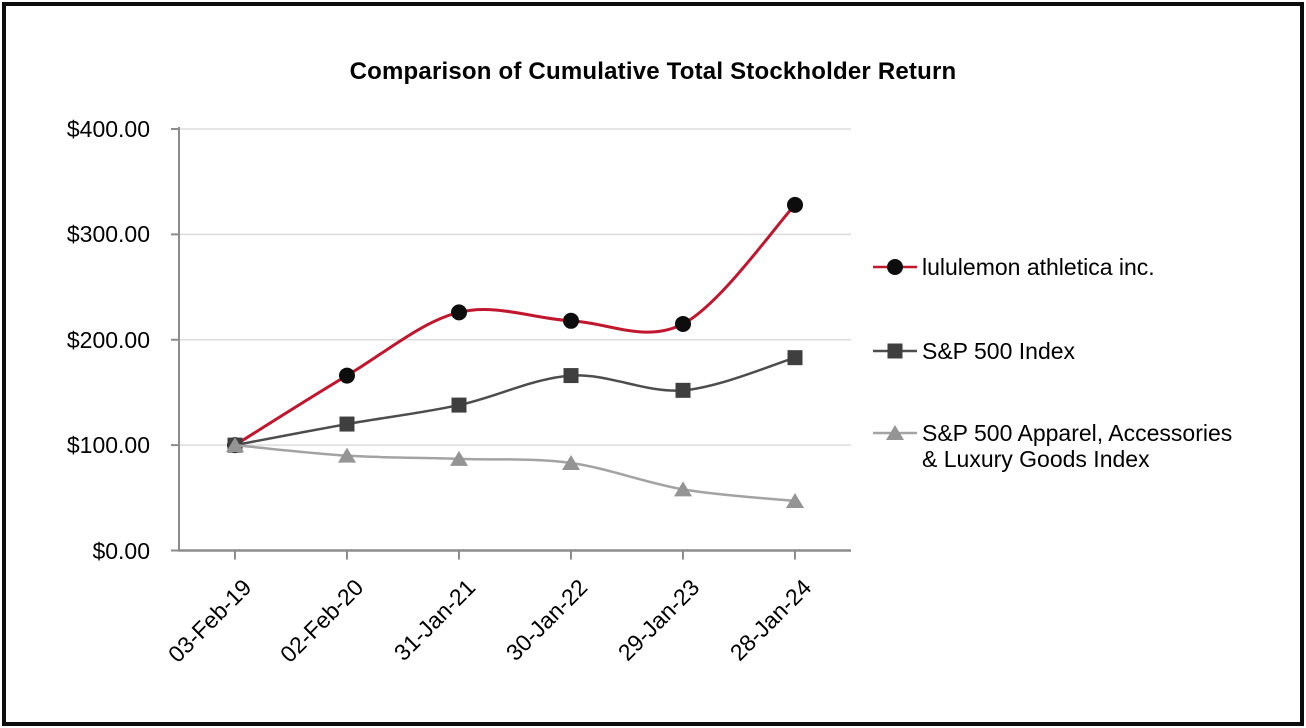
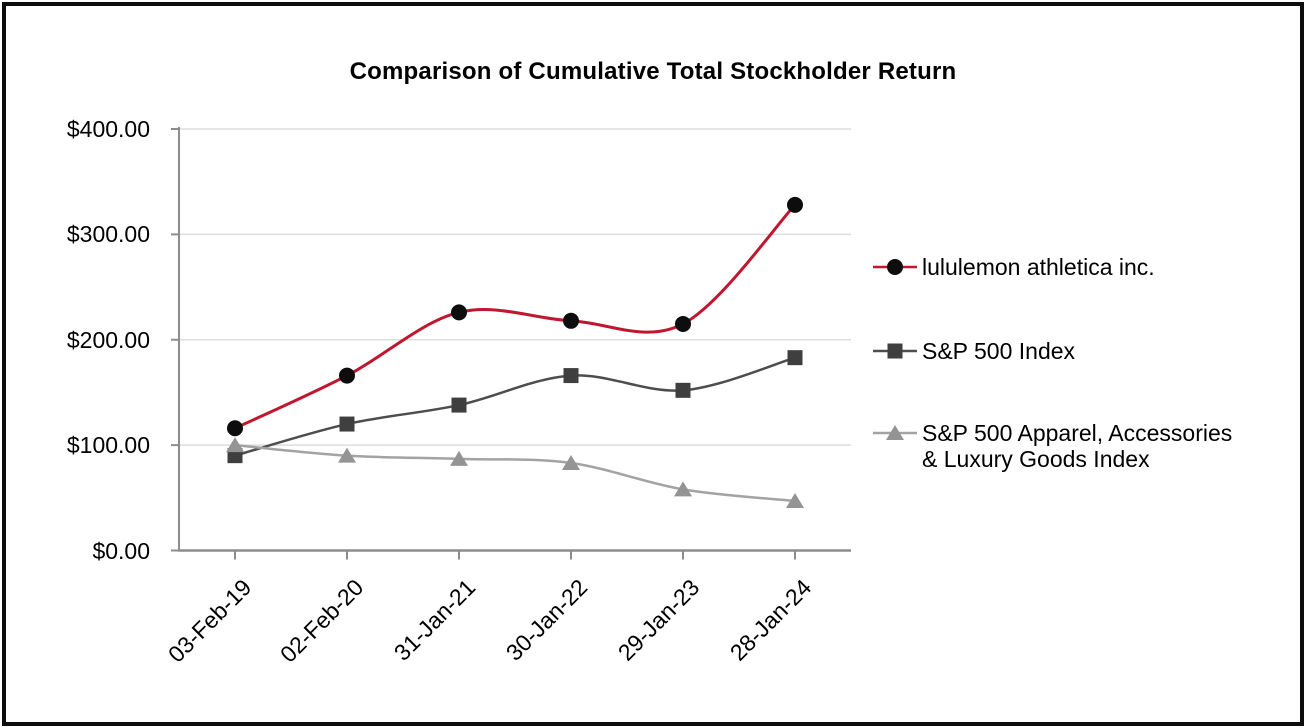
lululemon athletica inc./03-Feb-19: $100 -> $116
S&P 500 Index/03-Feb-19: $100 -> $90
